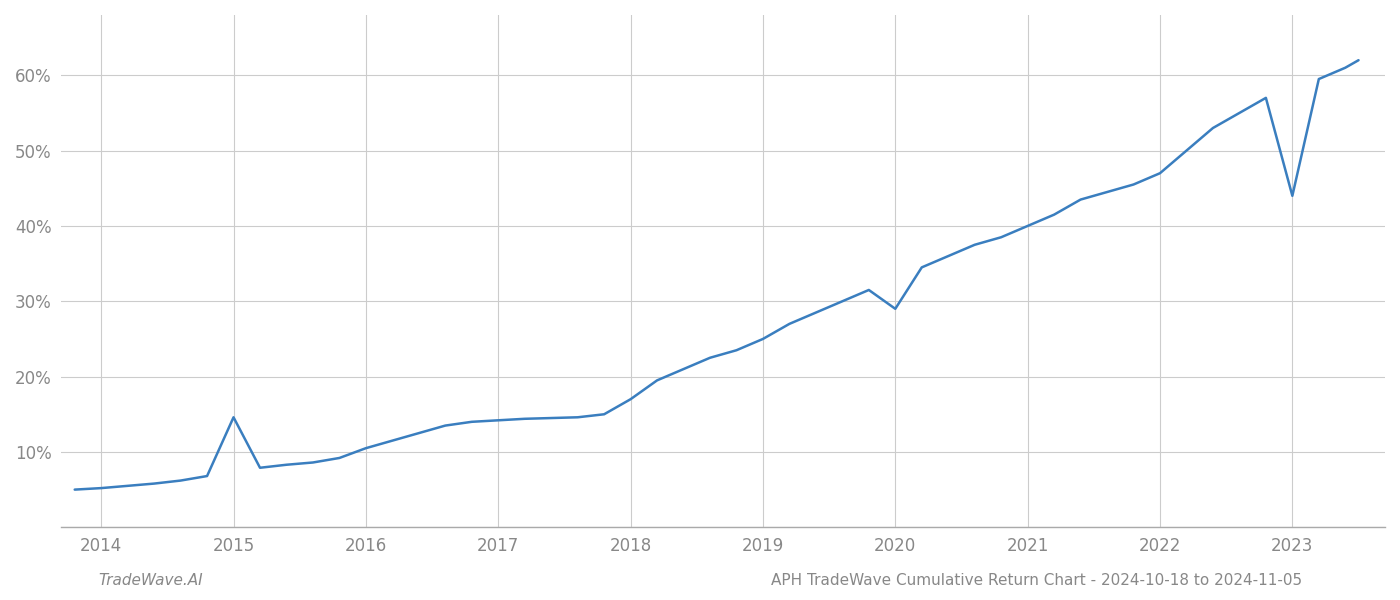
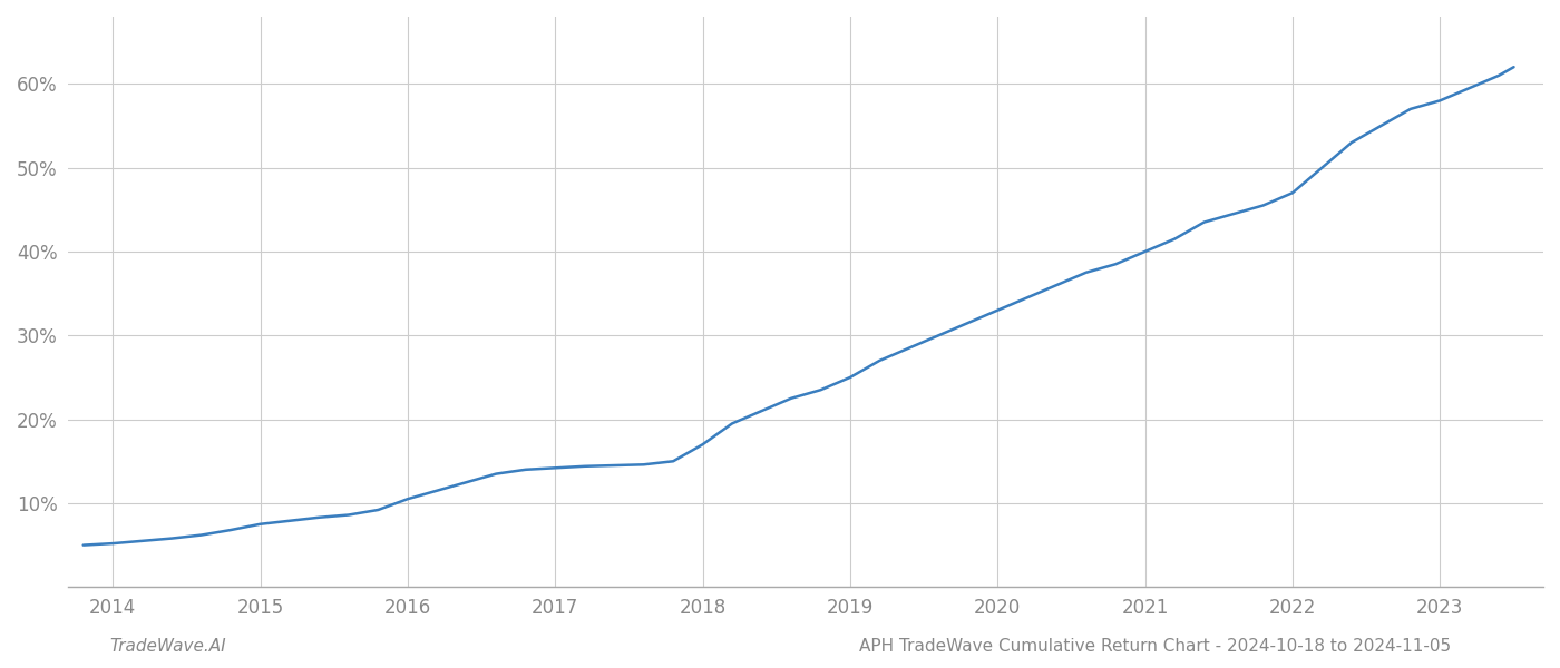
2015: 14.6% -> 7.5%
2020: 29.0% -> 33.0%
2023: 44.0% -> 58.0%
